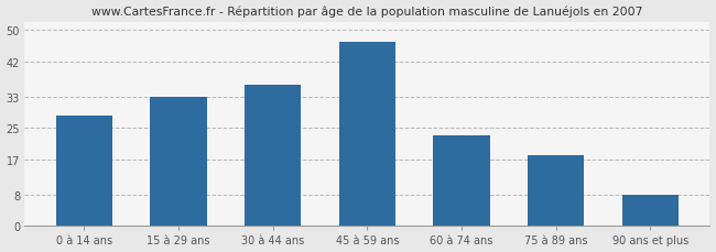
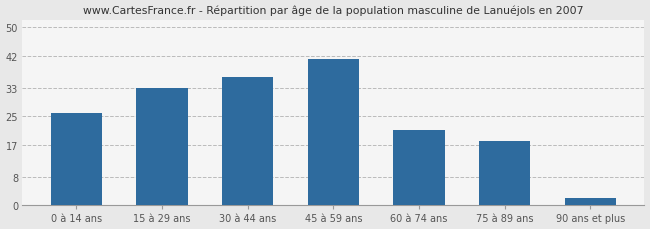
0 à 14 ans: 28 -> 26
45 à 59 ans: 47 -> 41
60 à 74 ans: 23 -> 21
90 ans et plus: 8 -> 2
